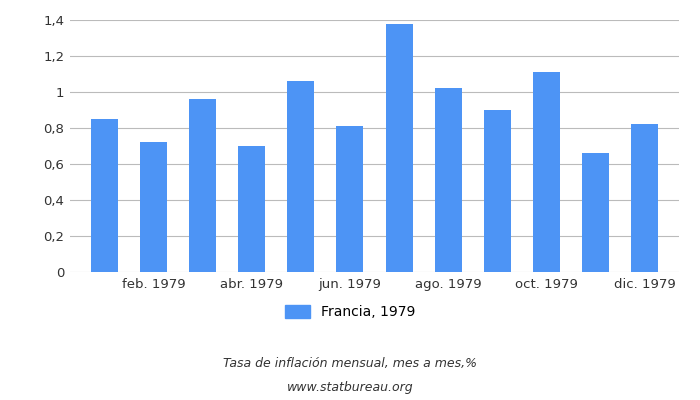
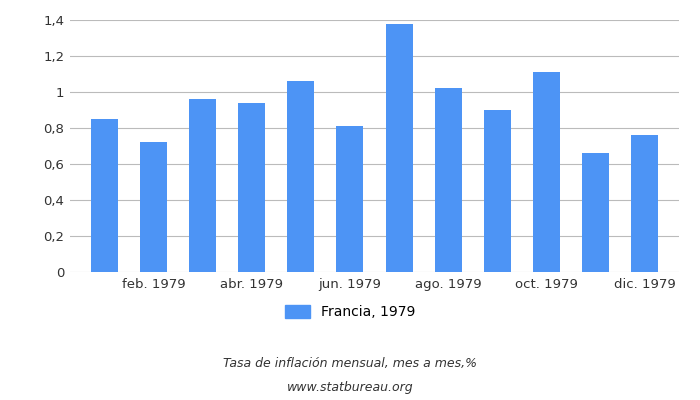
abr. 1979: 0,70 -> 0,94
dic. 1979: 0,82 -> 0,76
